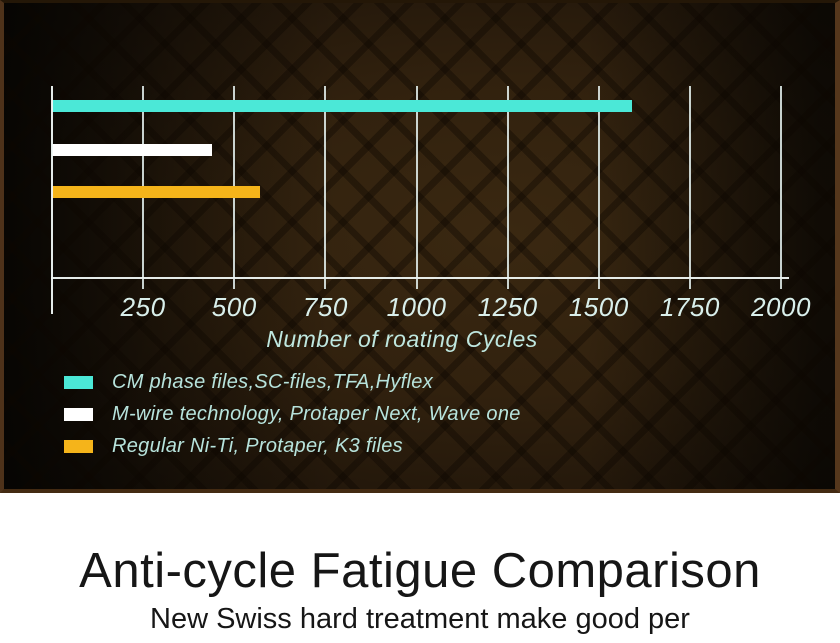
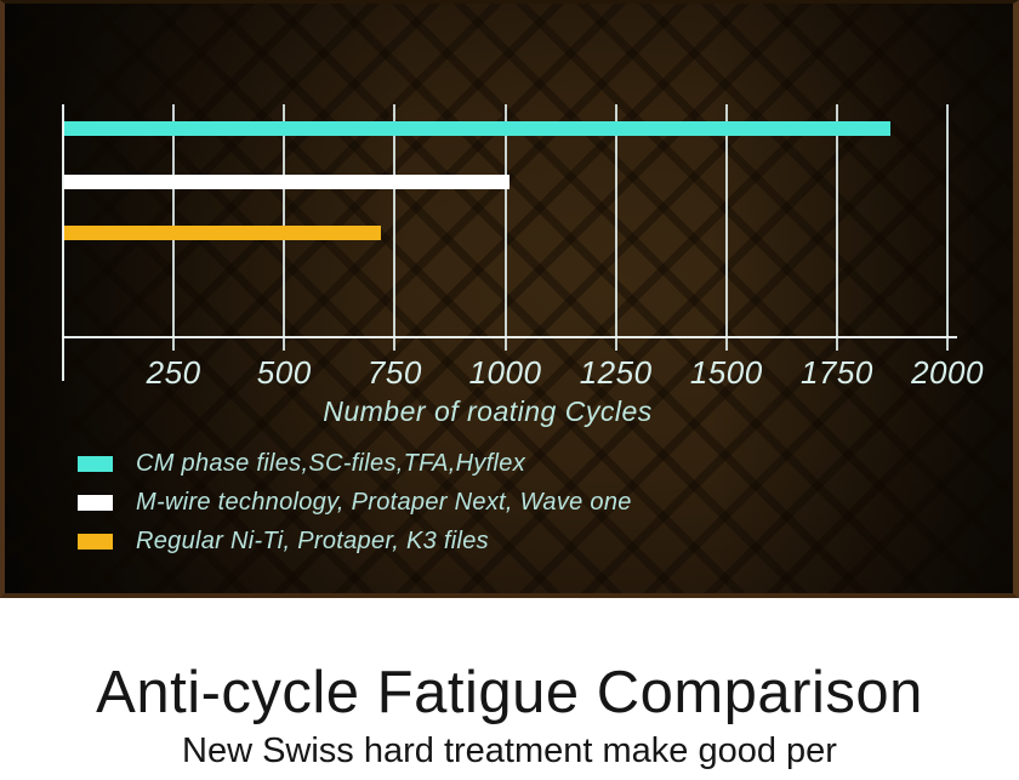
CM phase files,SC-files,TFA,Hyflex: 1590 -> 1870
M-wire technology, Protaper Next, Wave one: 440 -> 1010
Regular Ni-Ti, Protaper, K3 files: 570 -> 720
